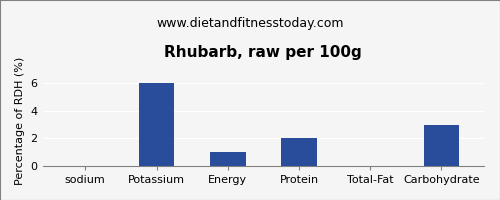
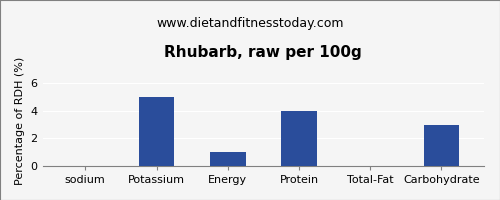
Potassium: 6 -> 5
Protein: 2 -> 4
